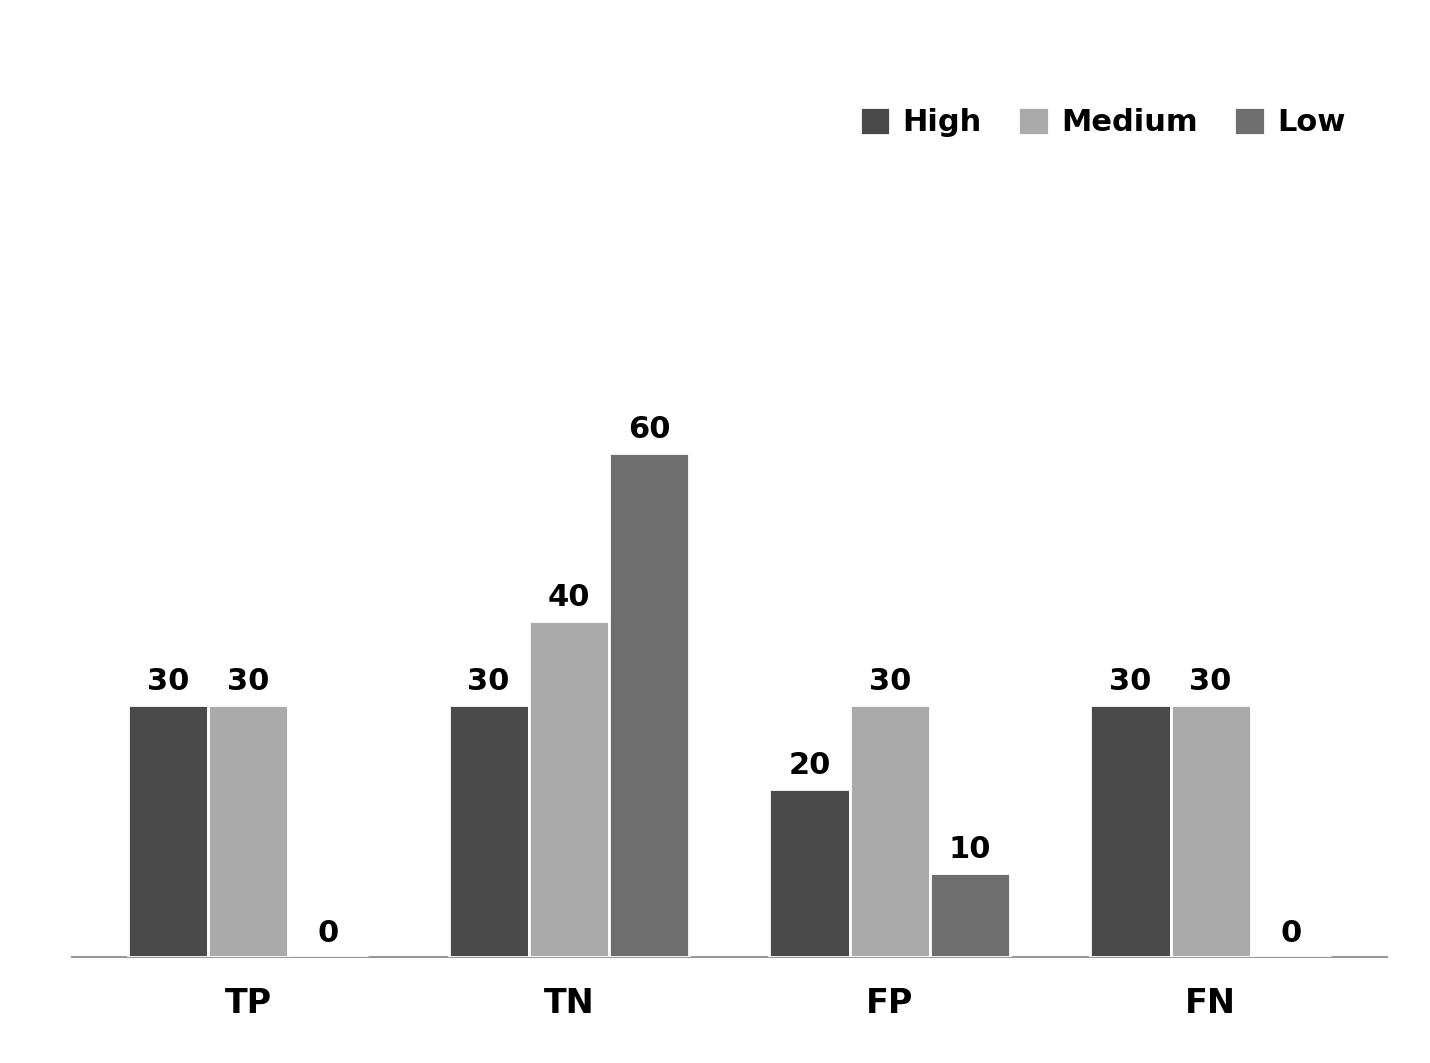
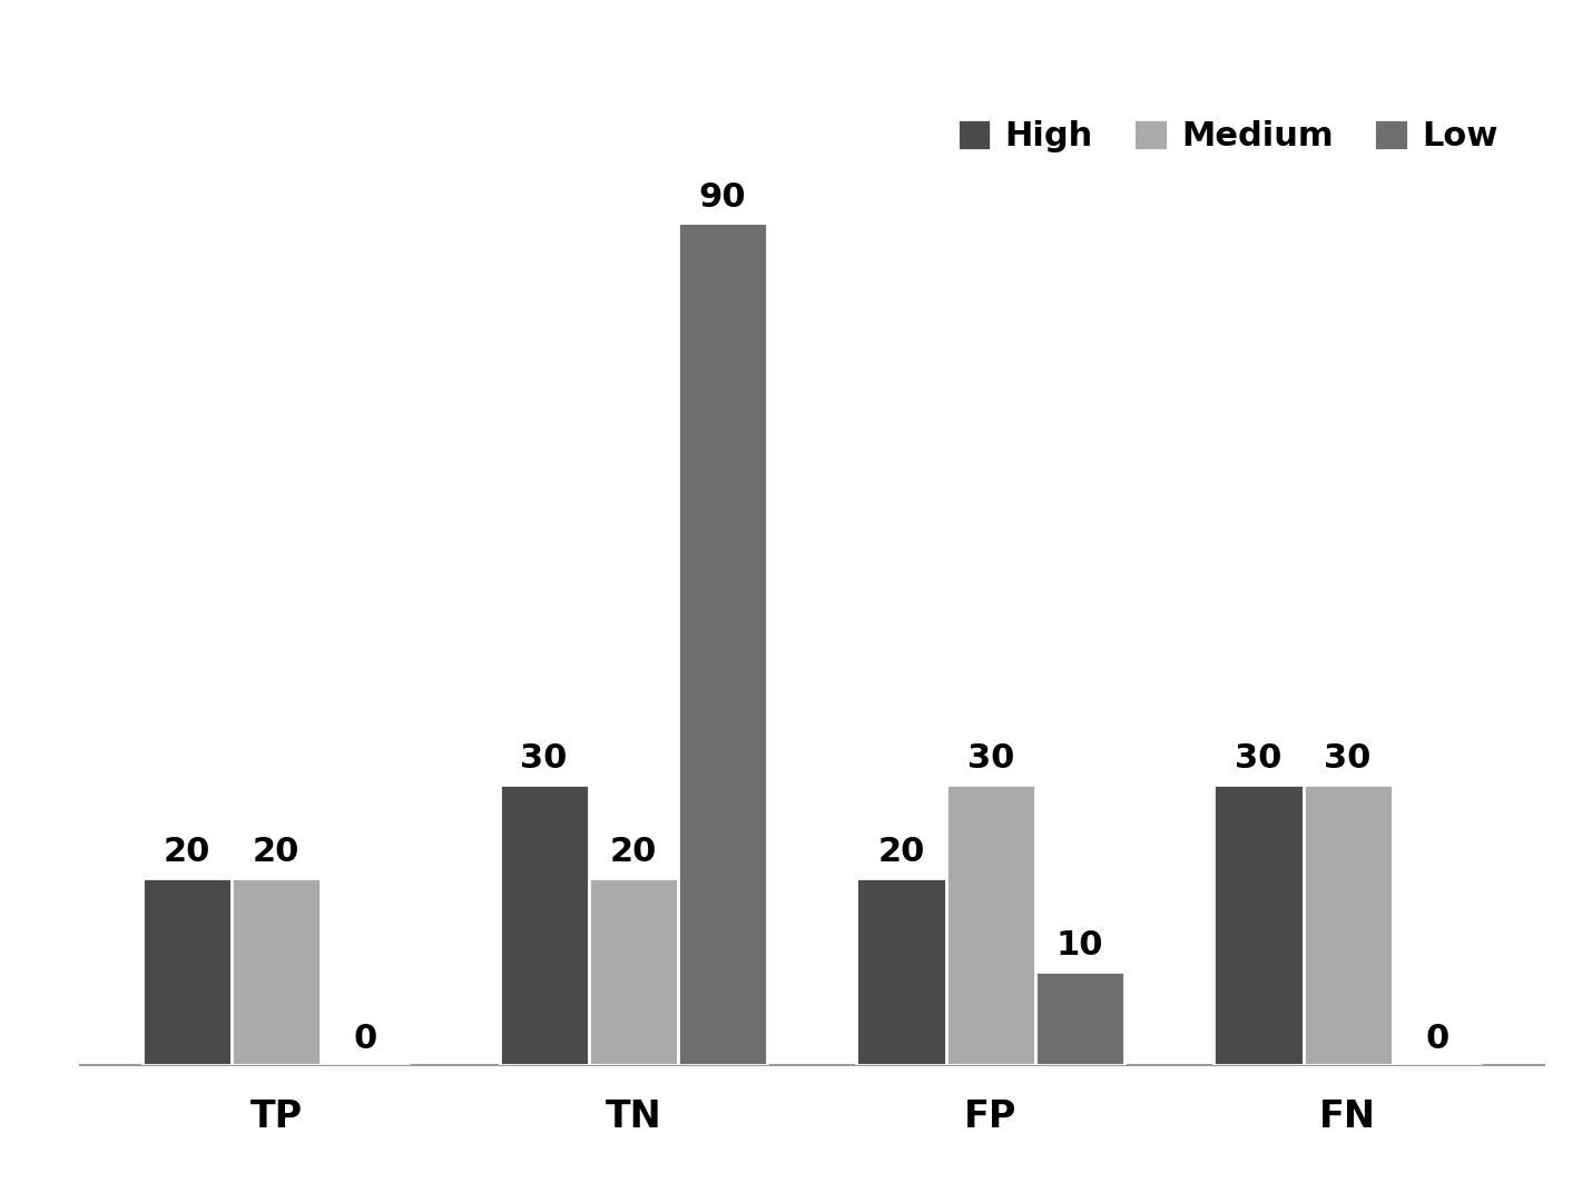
High/TP: 30 -> 20
Medium/TP: 30 -> 20
Medium/TN: 40 -> 20
Low/TN: 60 -> 90
